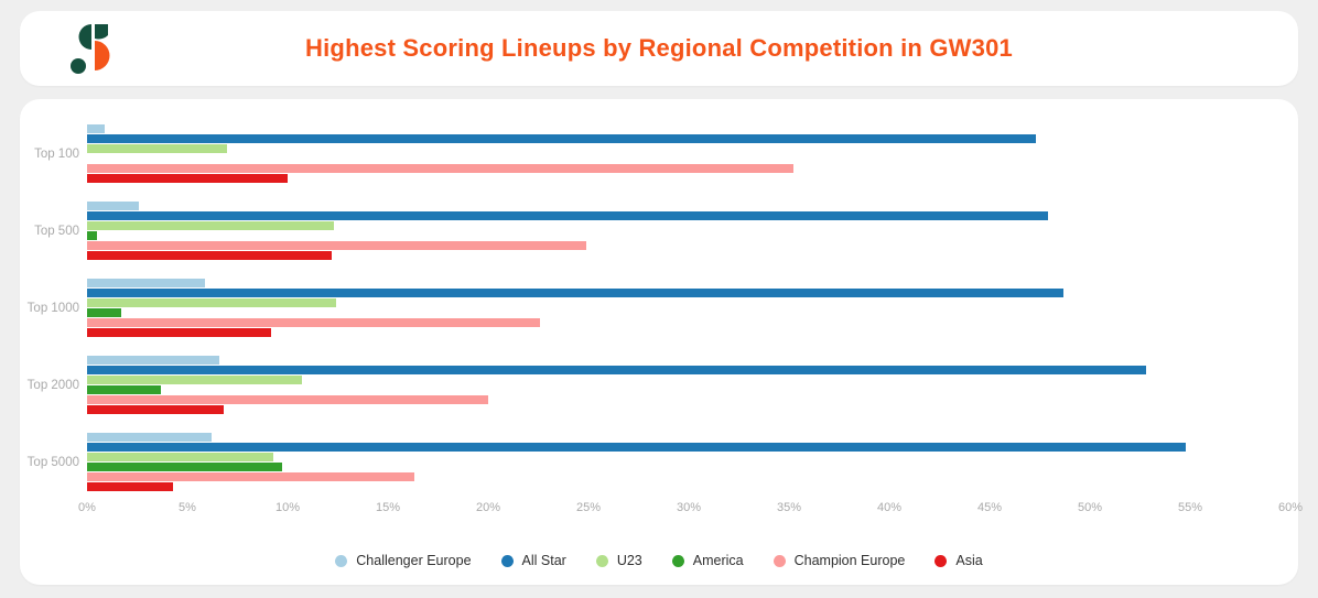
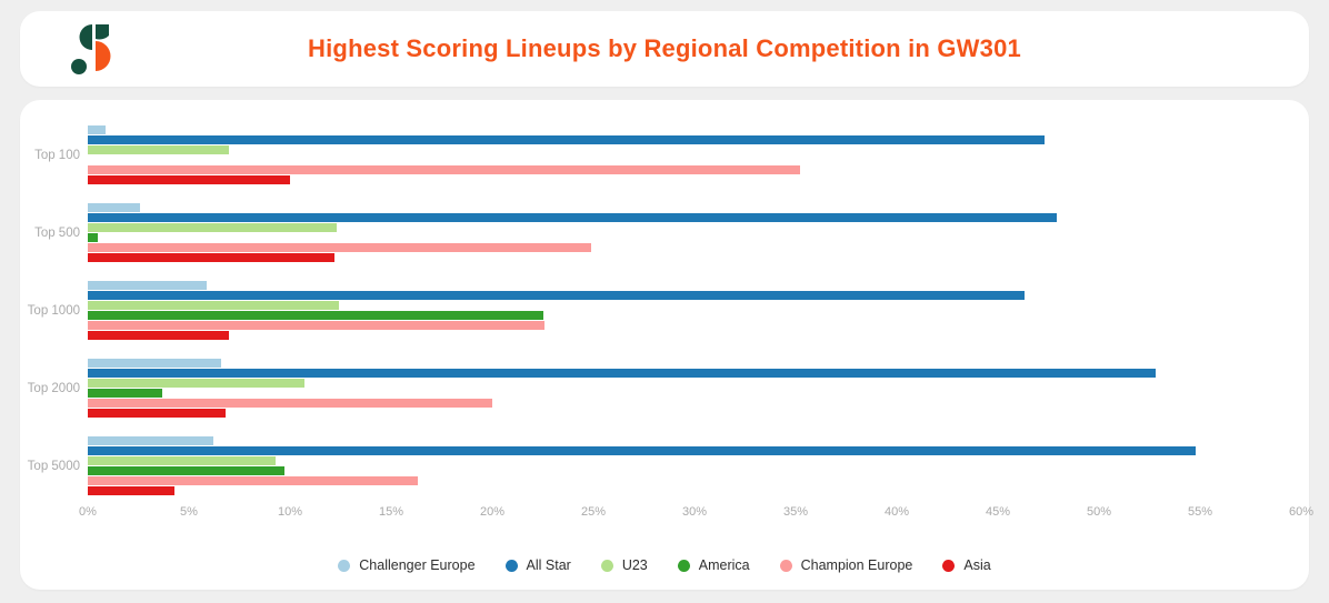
All Star/Top 1000: 48.7% -> 46.3%
America/Top 1000: 1.7% -> 22.5%
Asia/Top 1000: 9.2% -> 7.0%
